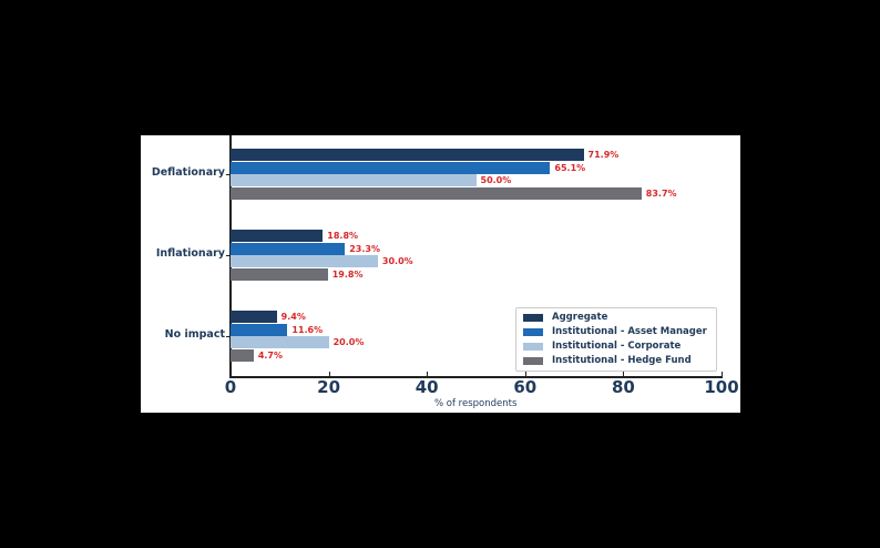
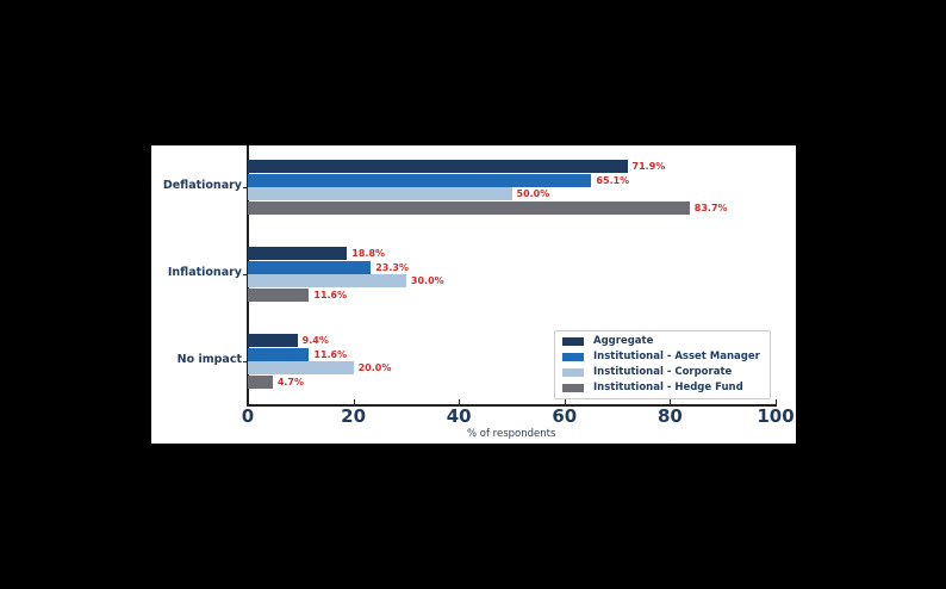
Institutional - Hedge Fund/Inflationary: 19.8% -> 11.6%
